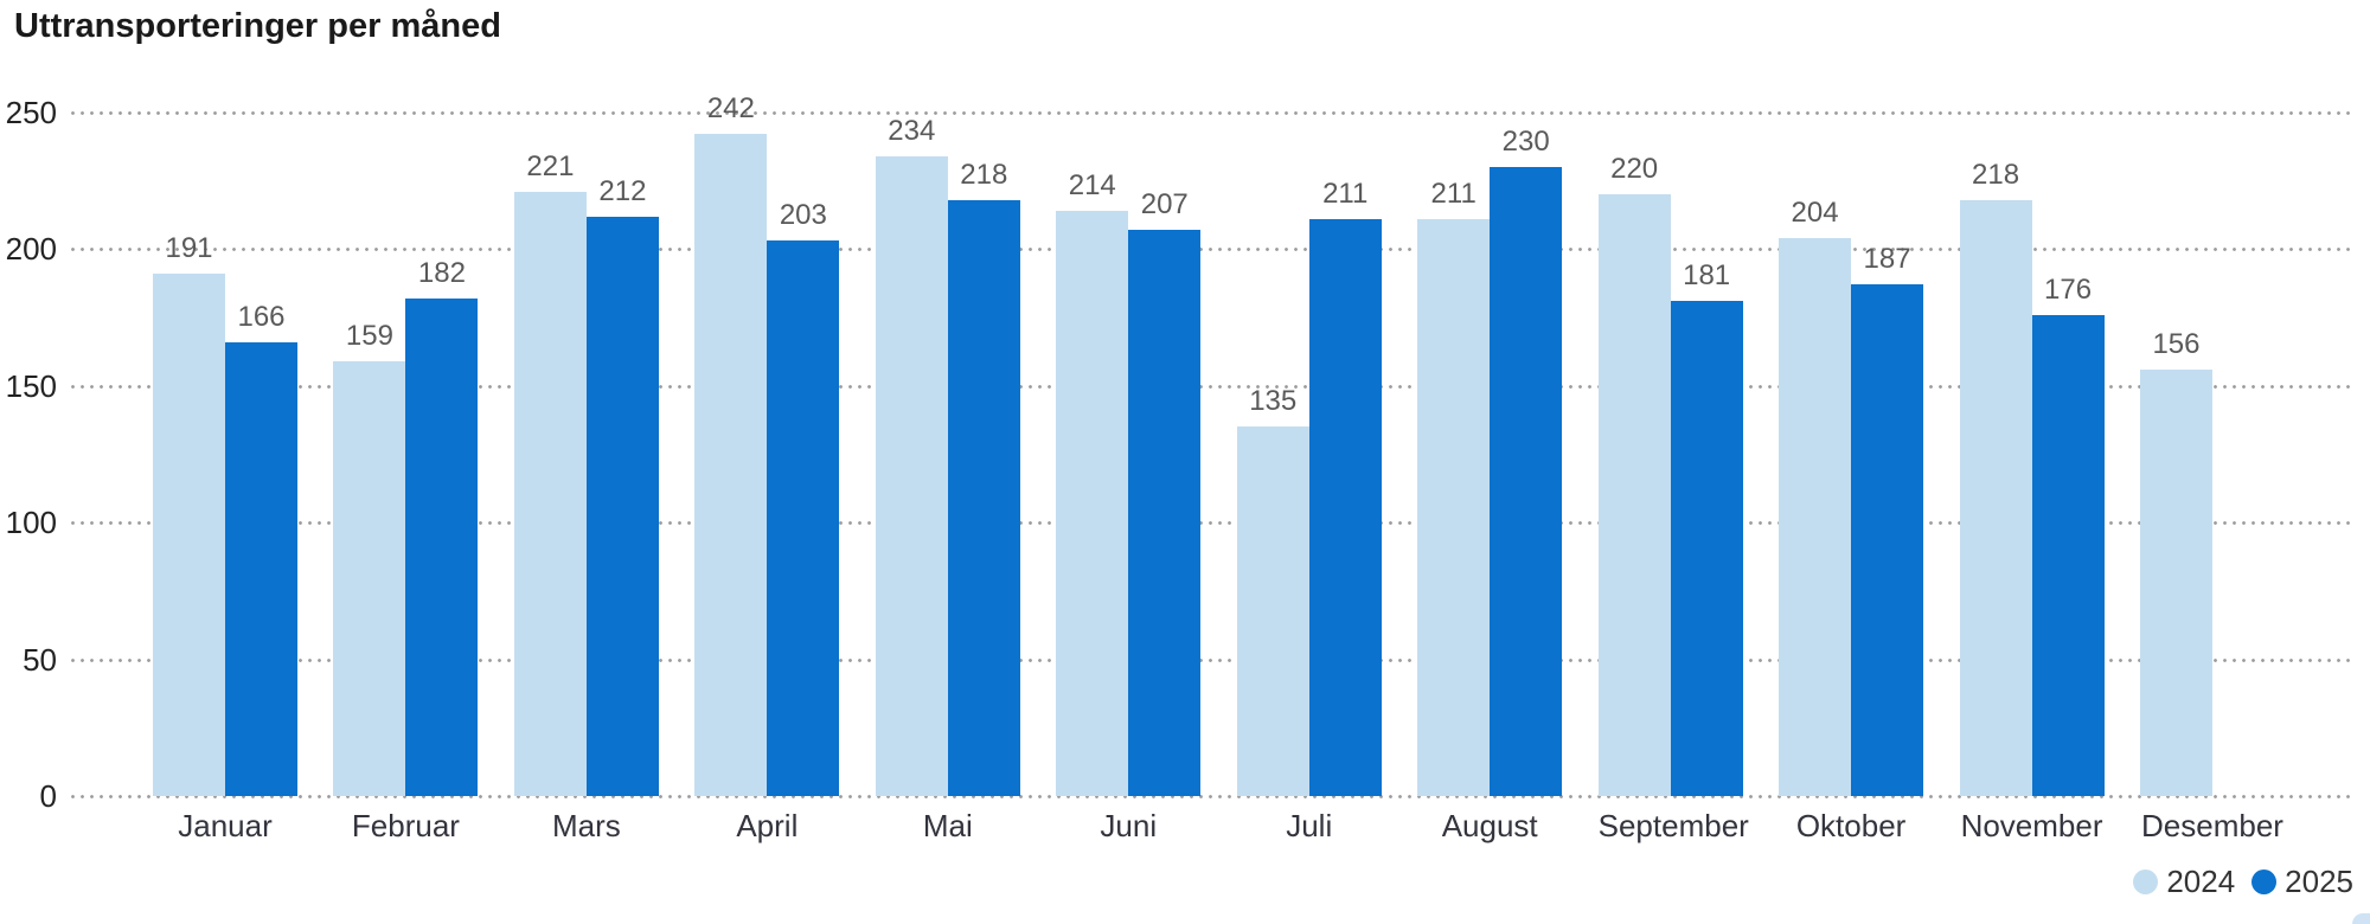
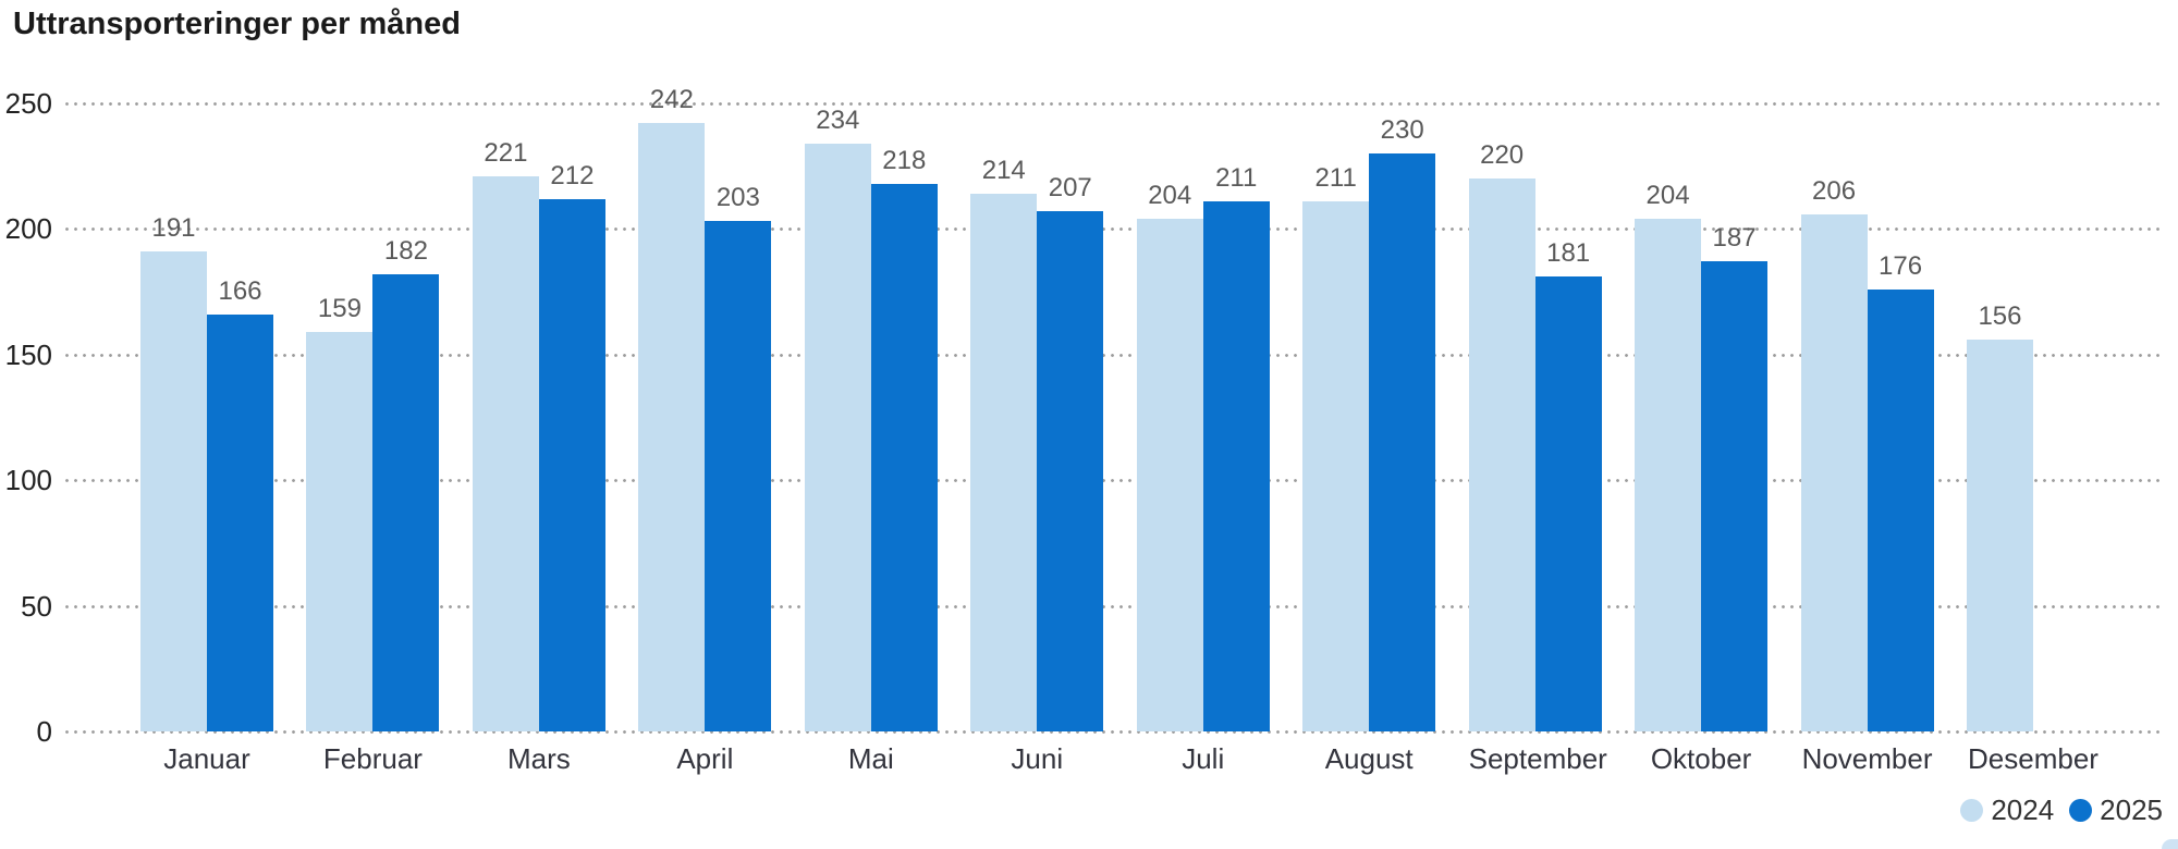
2024/Juli: 135 -> 204
2024/November: 218 -> 206
